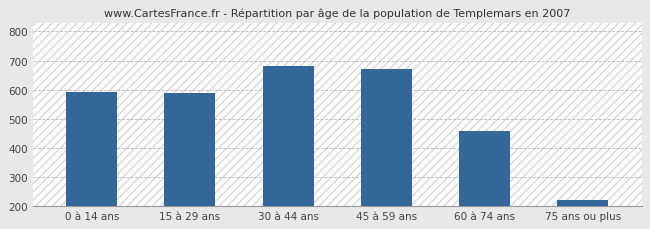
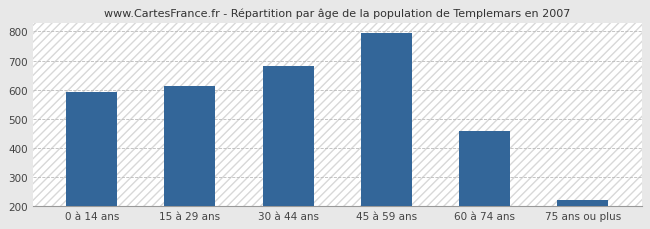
15 à 29 ans: 590 -> 612
45 à 59 ans: 670 -> 795
